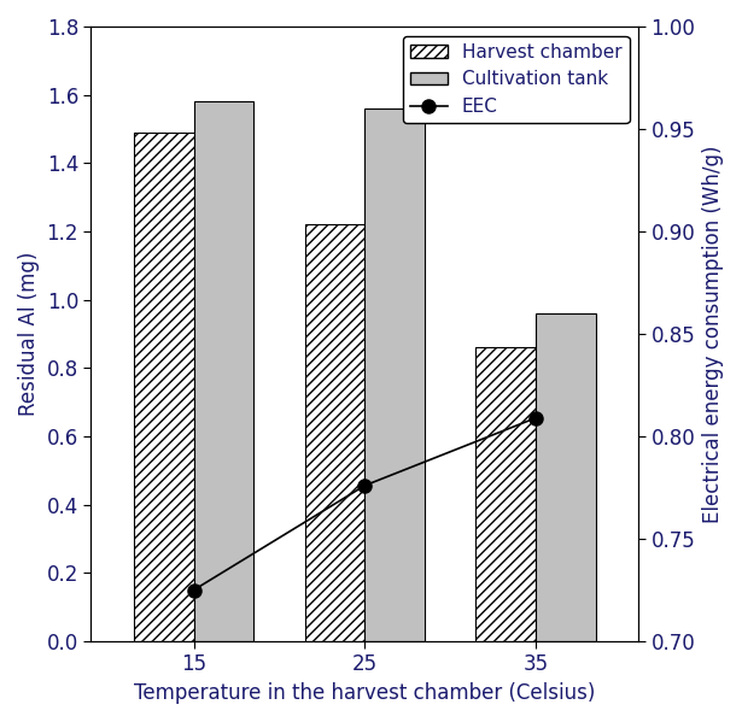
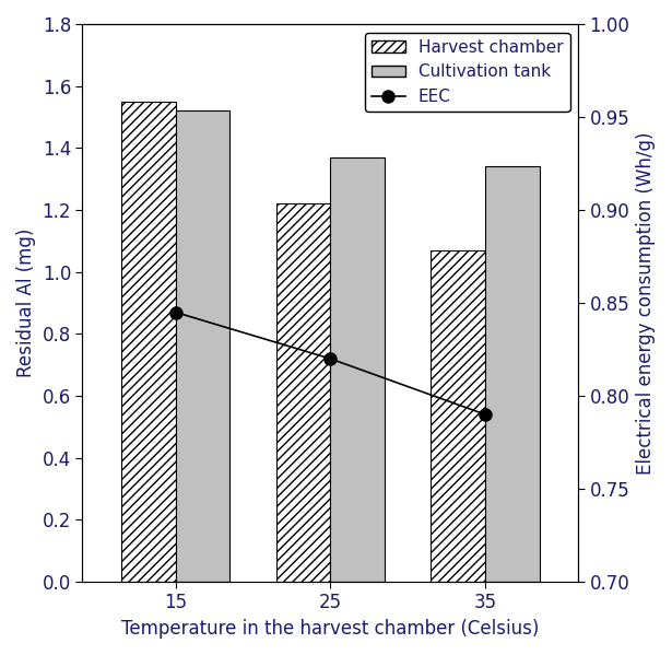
Harvest chamber/15: 1.49 -> 1.55
EEC/15: 0.725 -> 0.845
Cultivation tank/15: 1.58 -> 1.52
EEC/25: 0.776 -> 0.820
Cultivation tank/25: 1.56 -> 1.37
Harvest chamber/35: 0.86 -> 1.07
EEC/35: 0.809 -> 0.790
Cultivation tank/35: 0.96 -> 1.34
